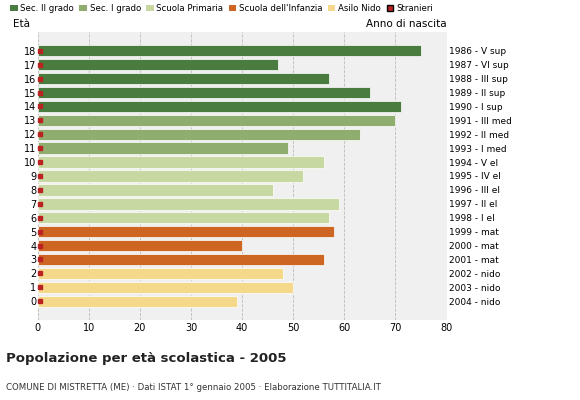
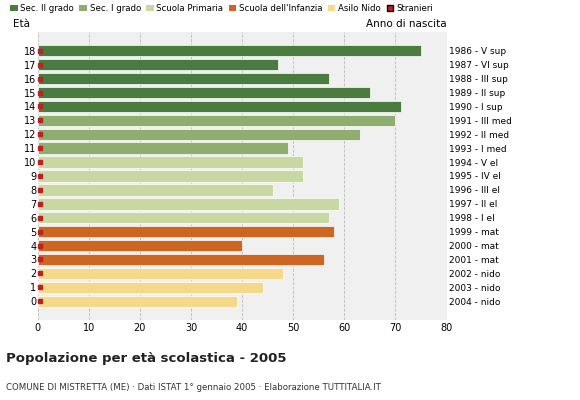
10: 56 -> 52
1: 50 -> 44
